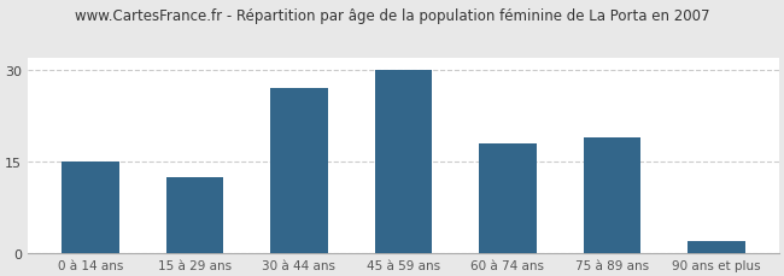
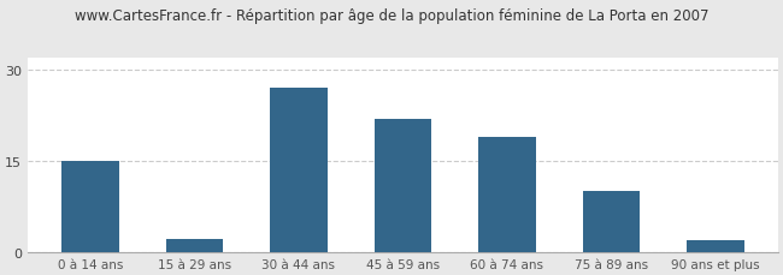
15 à 29 ans: 12.5 -> 2.2
45 à 59 ans: 30.0 -> 22.0
60 à 74 ans: 18.0 -> 19.0
75 à 89 ans: 19.0 -> 10.0
